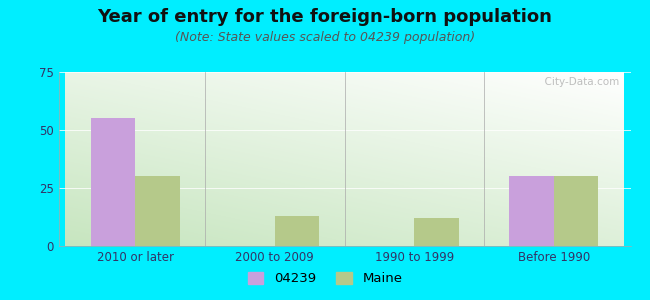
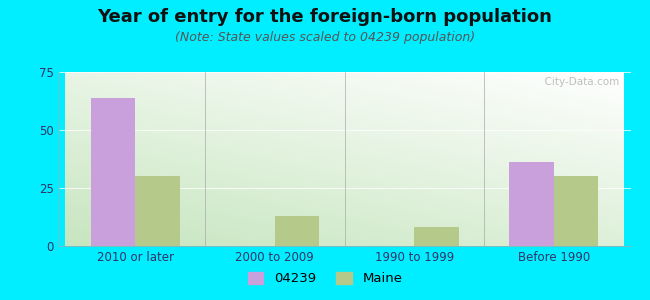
04239/2010 or later: 55 -> 64
Maine/1990 to 1999: 12 -> 8
04239/Before 1990: 30 -> 36
